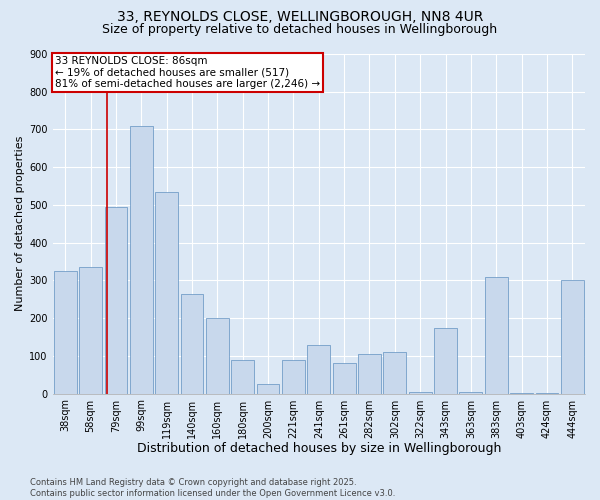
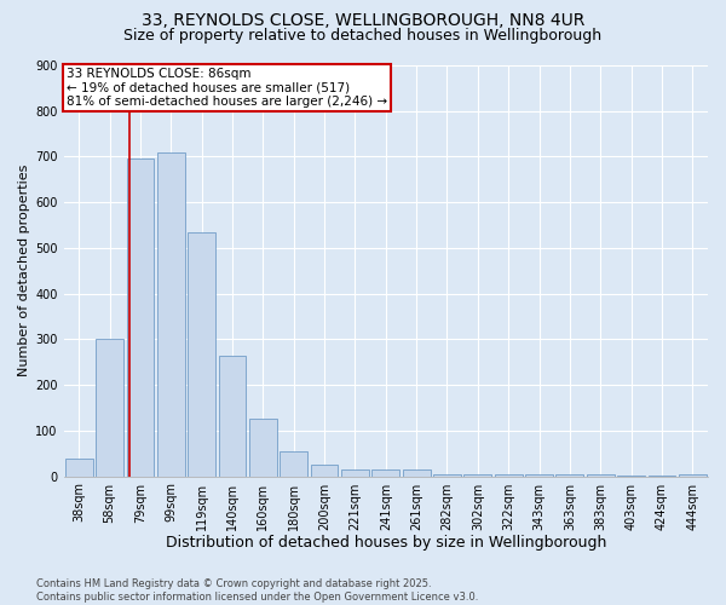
38sqm: 325 -> 40
58sqm: 335 -> 300
79sqm: 495 -> 695
160sqm: 200 -> 125
180sqm: 90 -> 55
221sqm: 90 -> 15
241sqm: 130 -> 15
261sqm: 80 -> 15
282sqm: 105 -> 5
302sqm: 110 -> 5
343sqm: 175 -> 3
383sqm: 310 -> 3
444sqm: 300 -> 5
